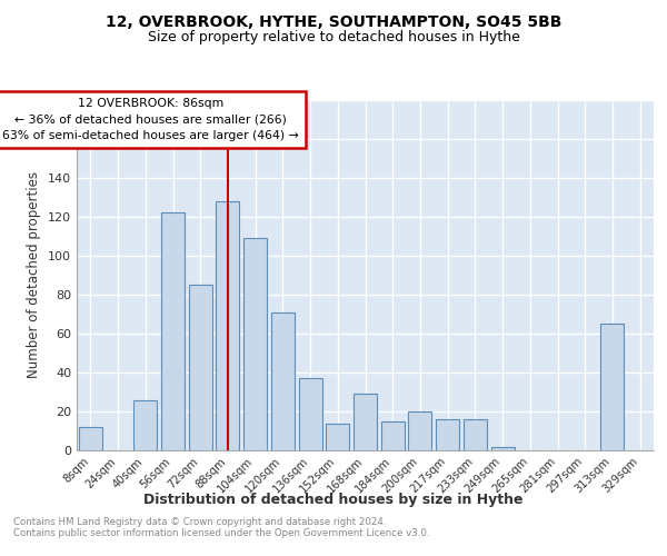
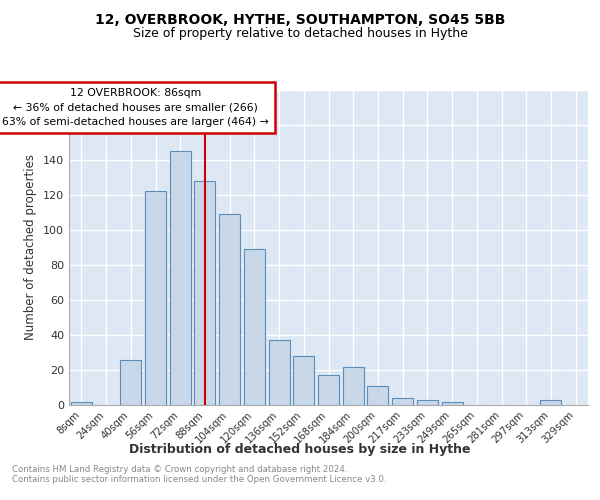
8sqm: 12 -> 2
72sqm: 85 -> 145
120sqm: 71 -> 89
152sqm: 14 -> 28
168sqm: 29 -> 17
184sqm: 15 -> 22
200sqm: 20 -> 11
217sqm: 16 -> 4
233sqm: 16 -> 3
313sqm: 65 -> 3
